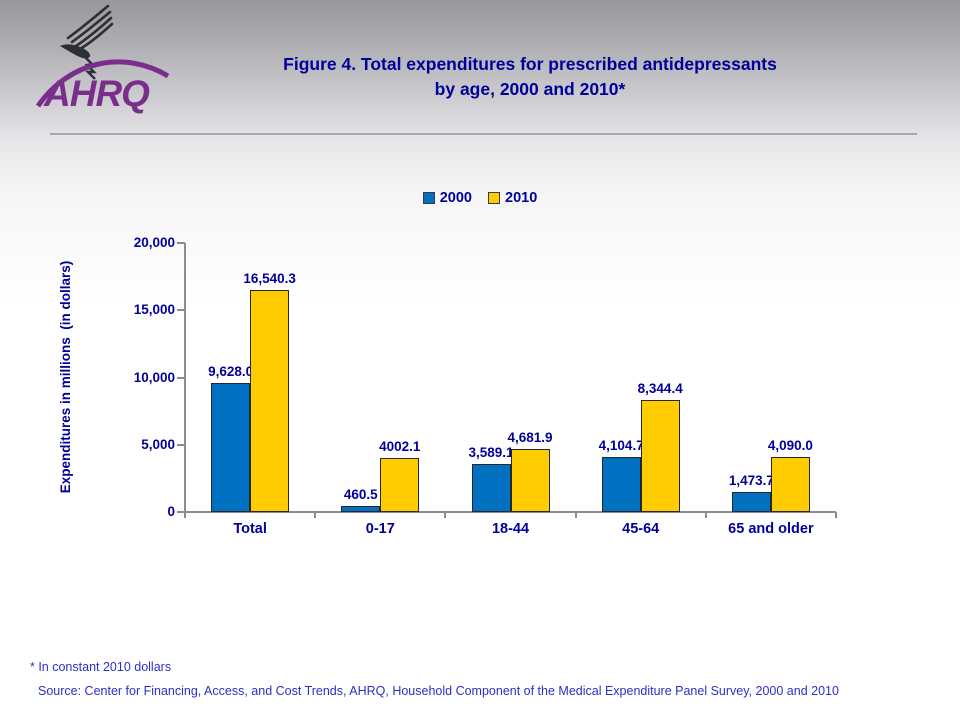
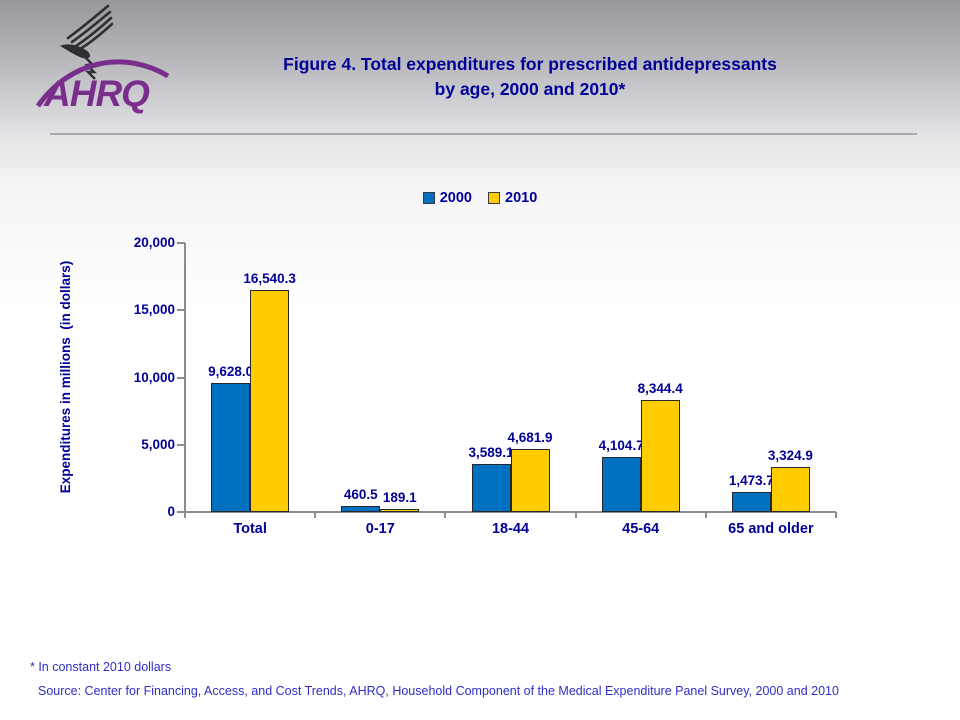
2010/0-17: 4002.1 -> 189.1
2010/65 and older: 4,090.0 -> 3,324.9
